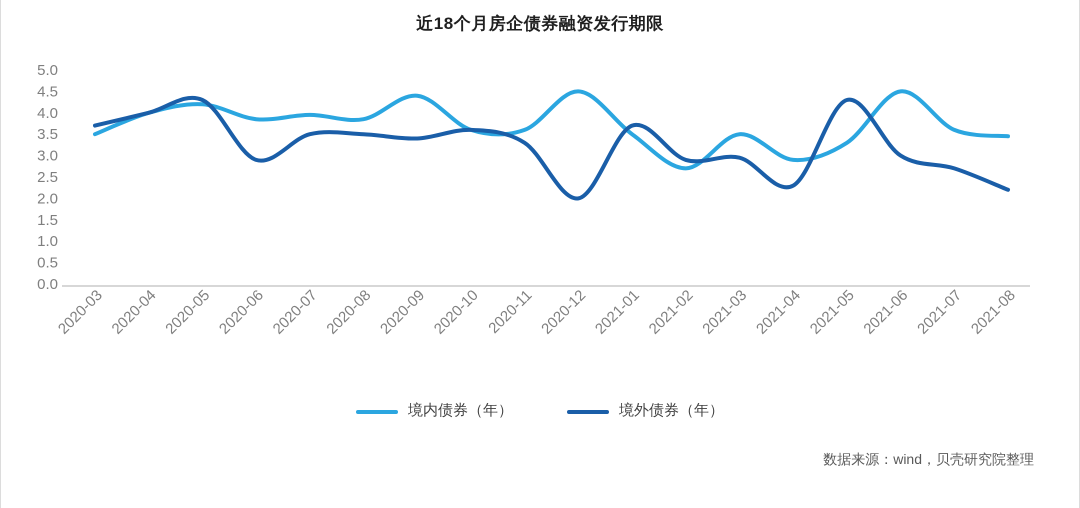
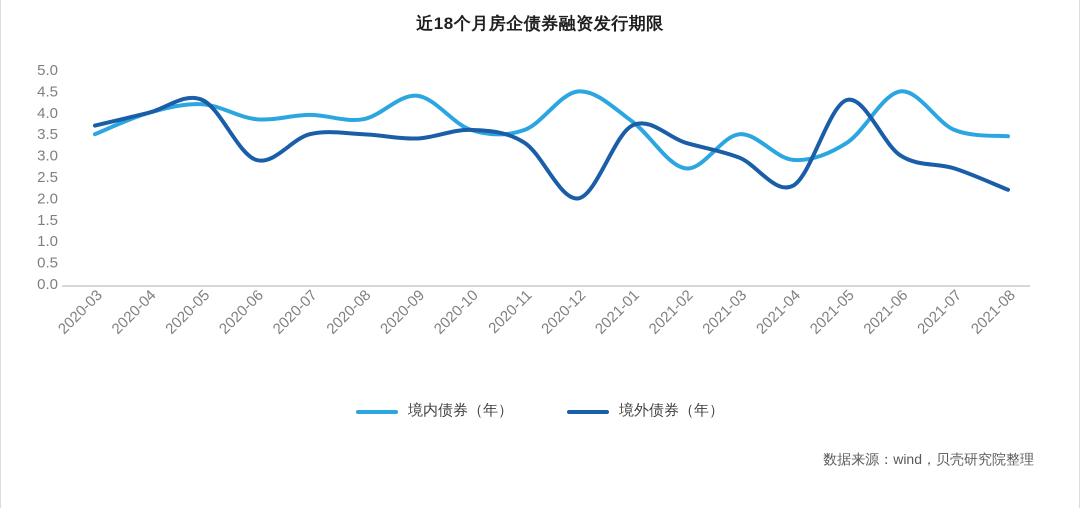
境内债券（年）/2021-01: 3.5 -> 3.8
境外债券（年）/2021-02: 2.9 -> 3.3
